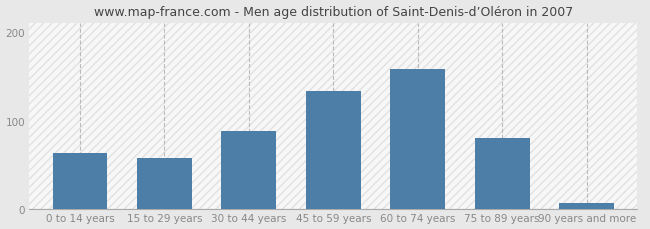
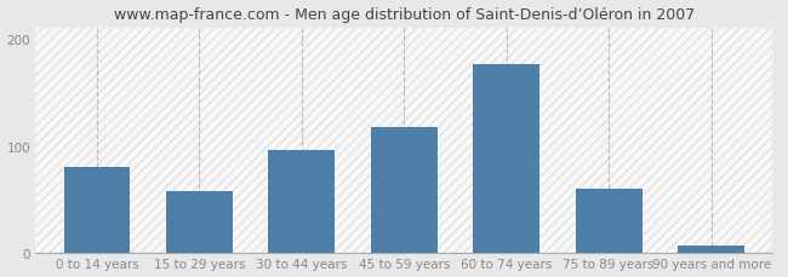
0 to 14 years: 63 -> 80
30 to 44 years: 88 -> 96
45 to 59 years: 133 -> 118
60 to 74 years: 158 -> 176
75 to 89 years: 80 -> 60
